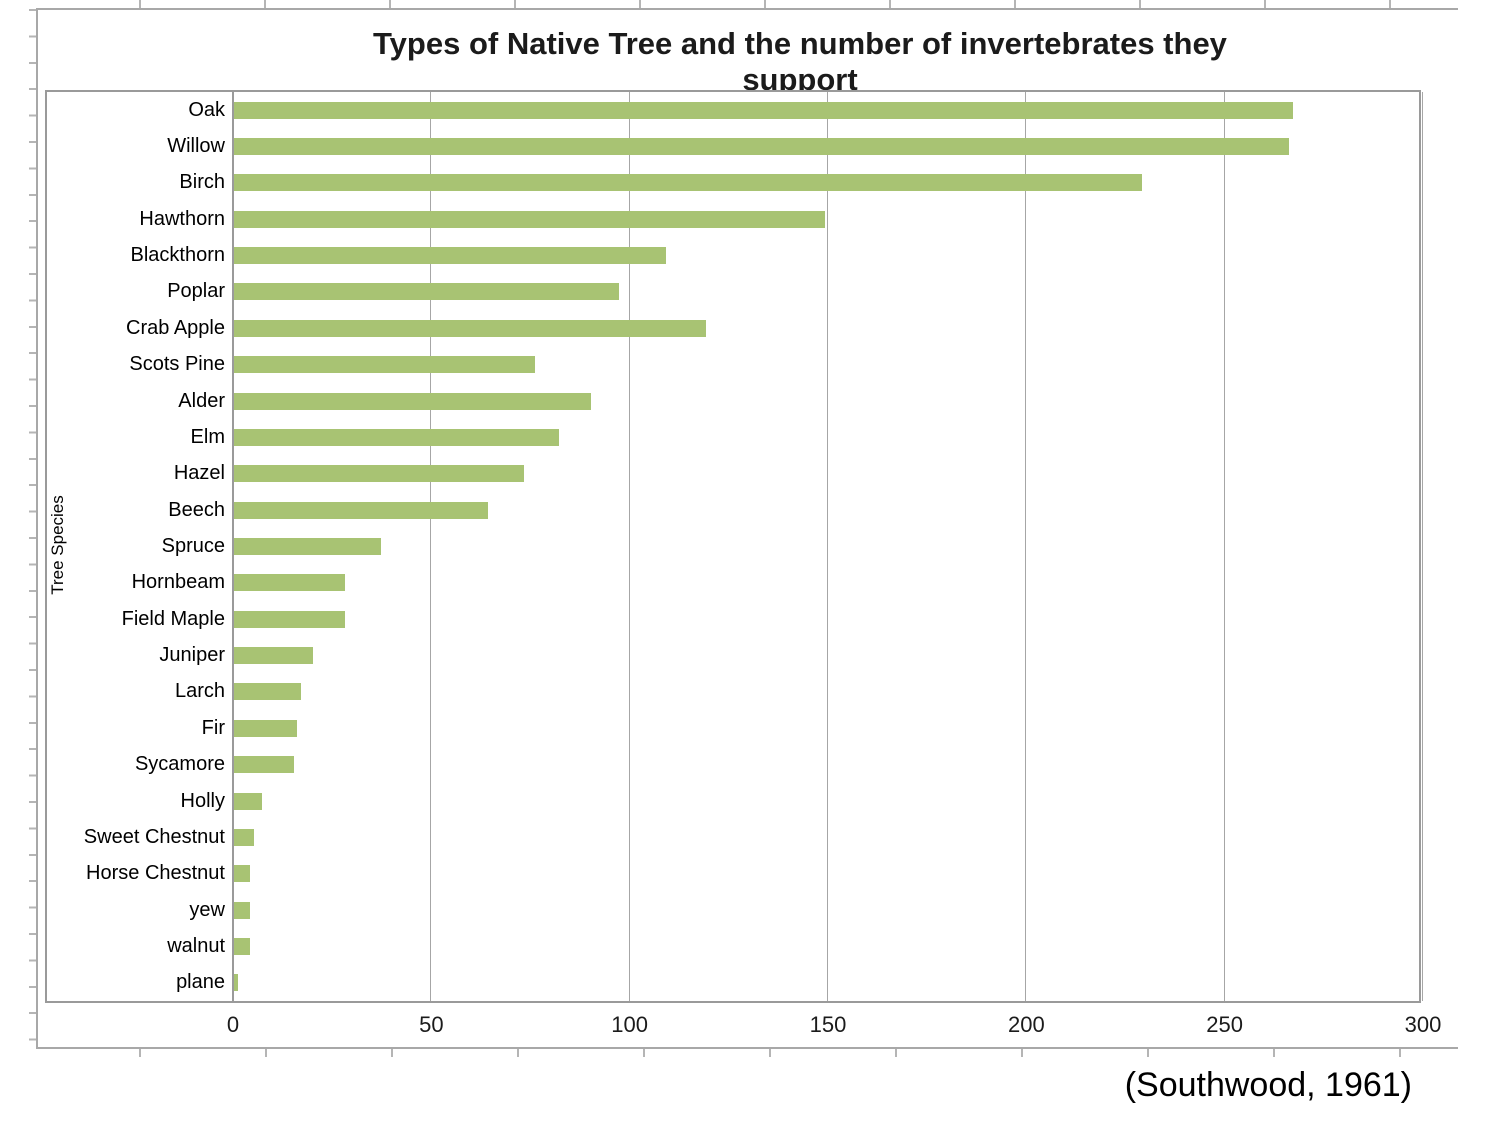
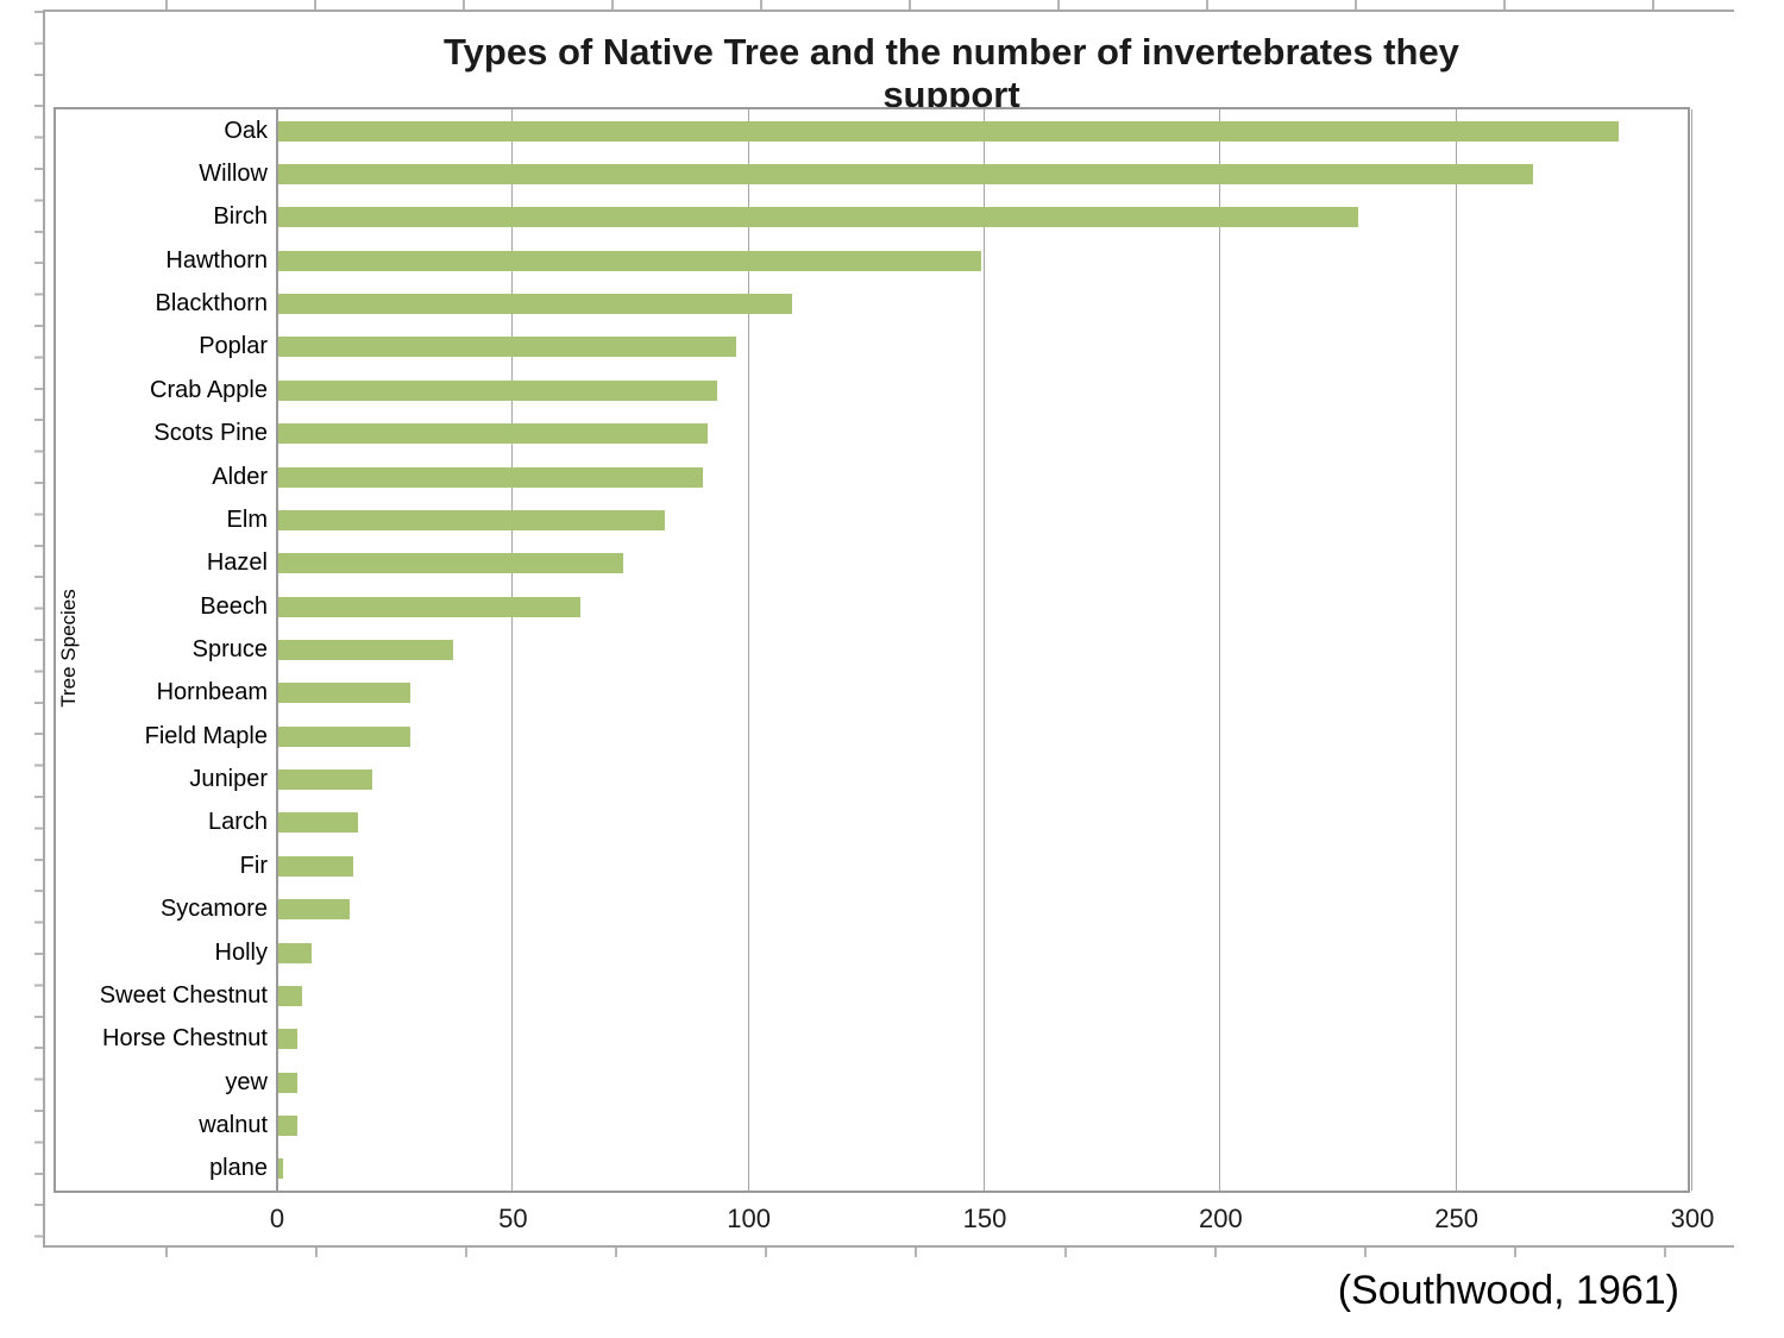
Oak: 267 -> 284
Crab Apple: 119 -> 93
Scots Pine: 76 -> 91
